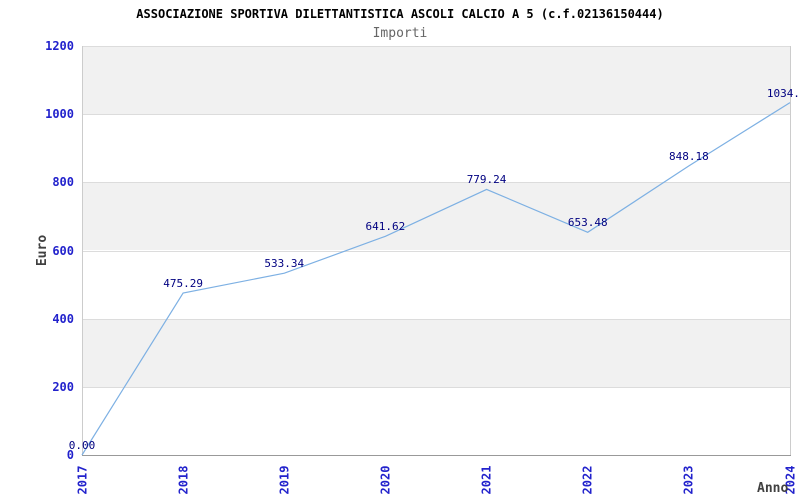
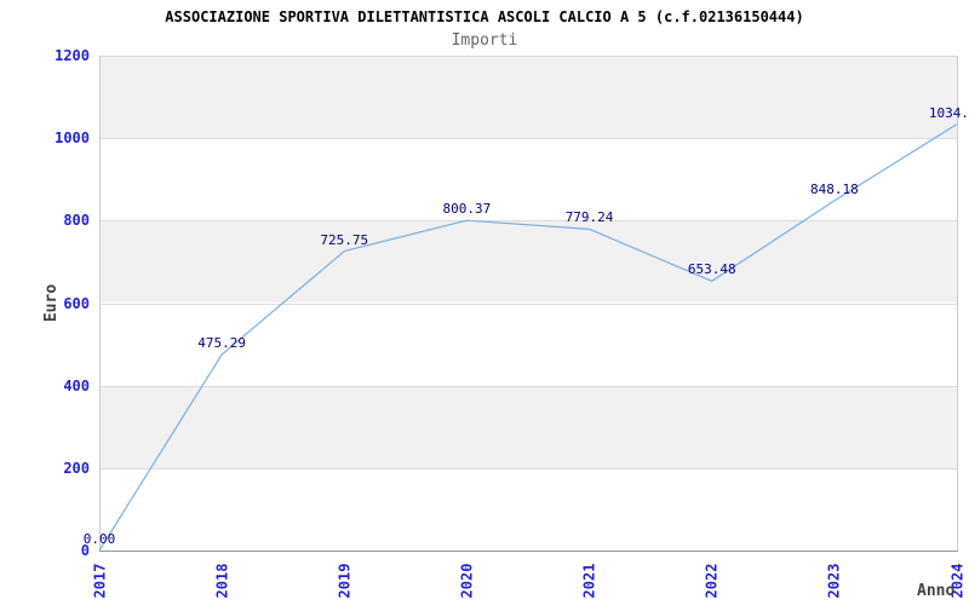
2019: 533.34 -> 725.75
2020: 641.62 -> 800.37
